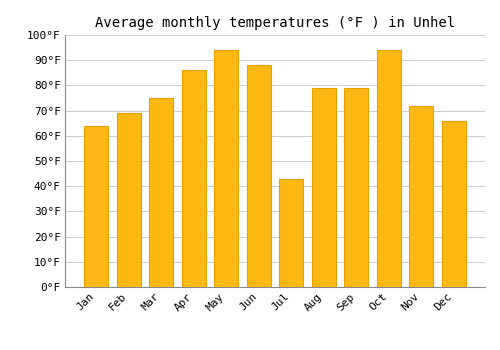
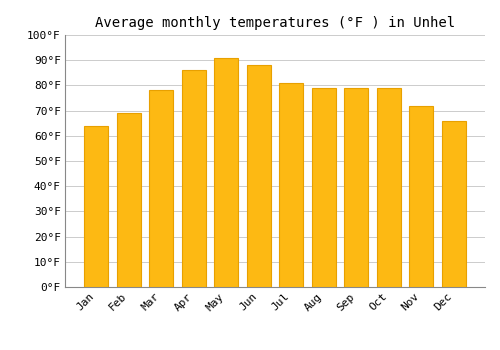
Mar: 75°F -> 78°F
May: 94°F -> 91°F
Jul: 43°F -> 81°F
Oct: 94°F -> 79°F
